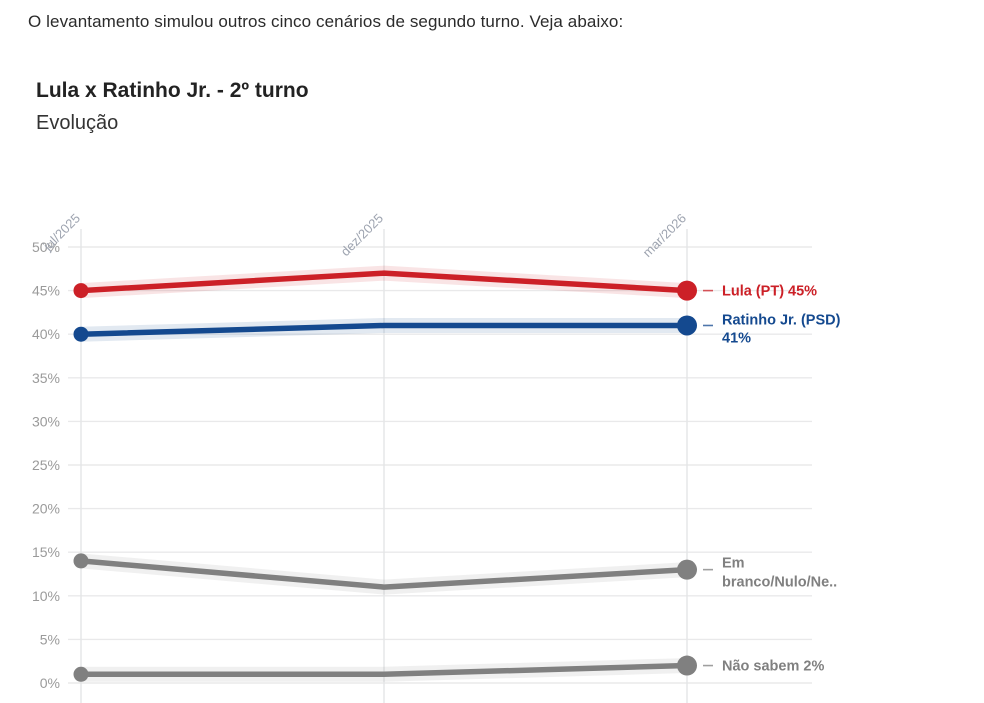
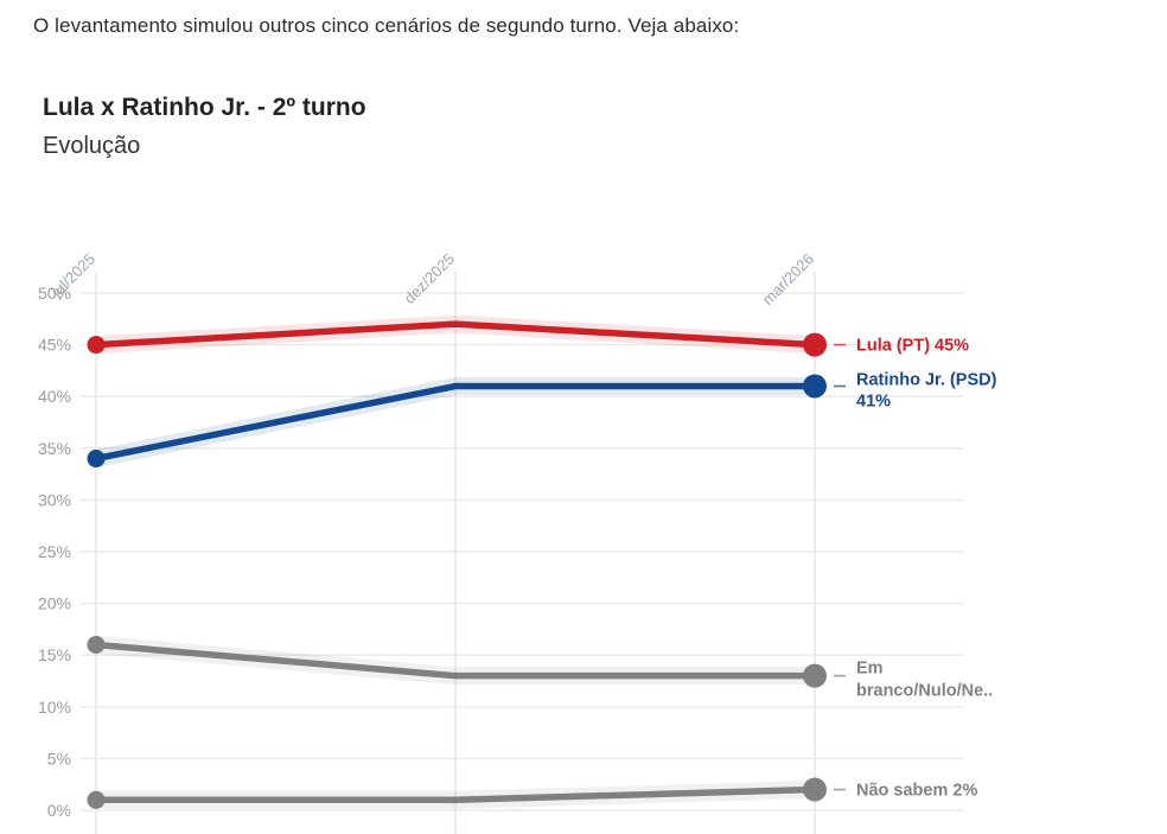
Ratinho Jr. (PSD)/jul/2025: 40% -> 34%
Em branco/Nulo/Ne../jul/2025: 14% -> 16%
Em branco/Nulo/Ne../dez/2025: 11% -> 13%
